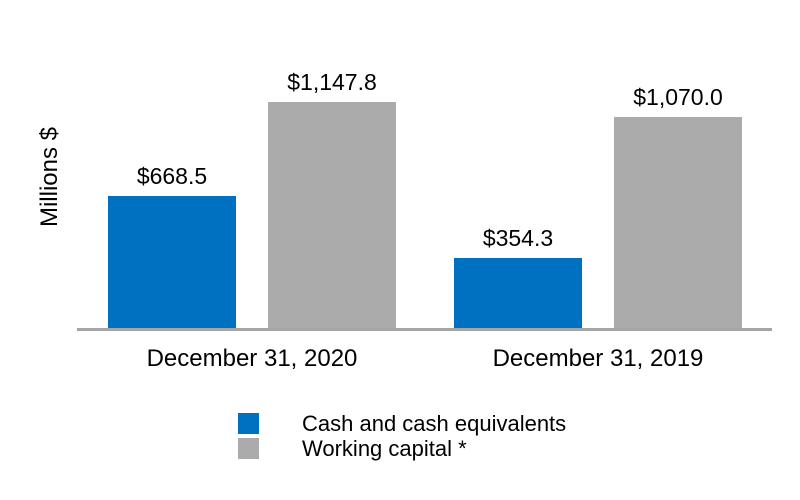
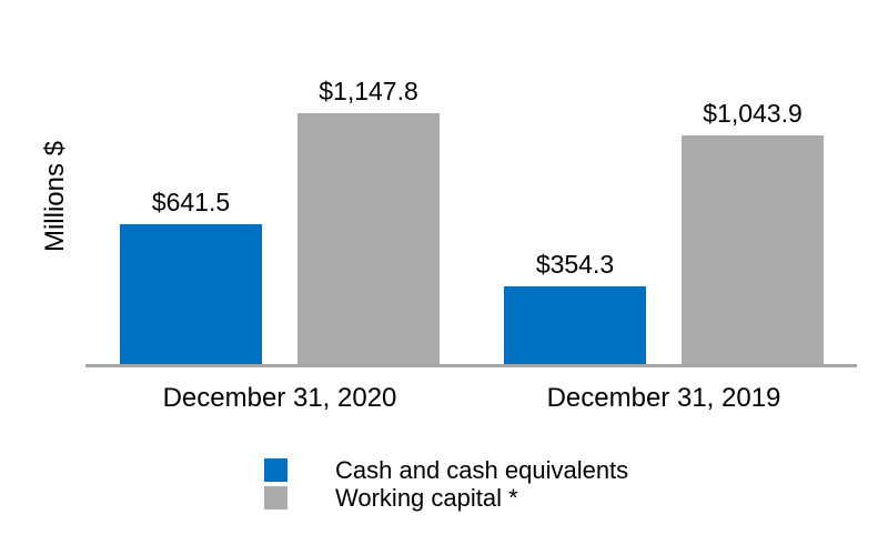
Cash and cash equivalents/December 31, 2020: $668.5 -> $641.5
Working capital */December 31, 2019: $1,070.0 -> $1,043.9
